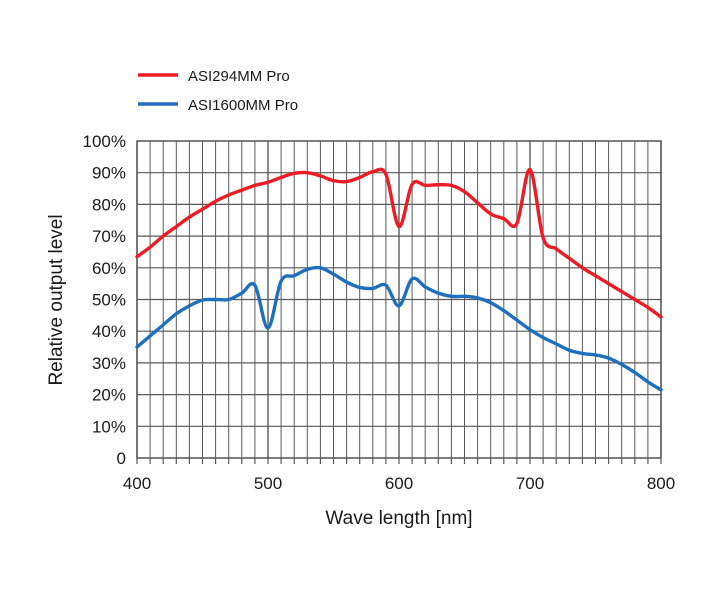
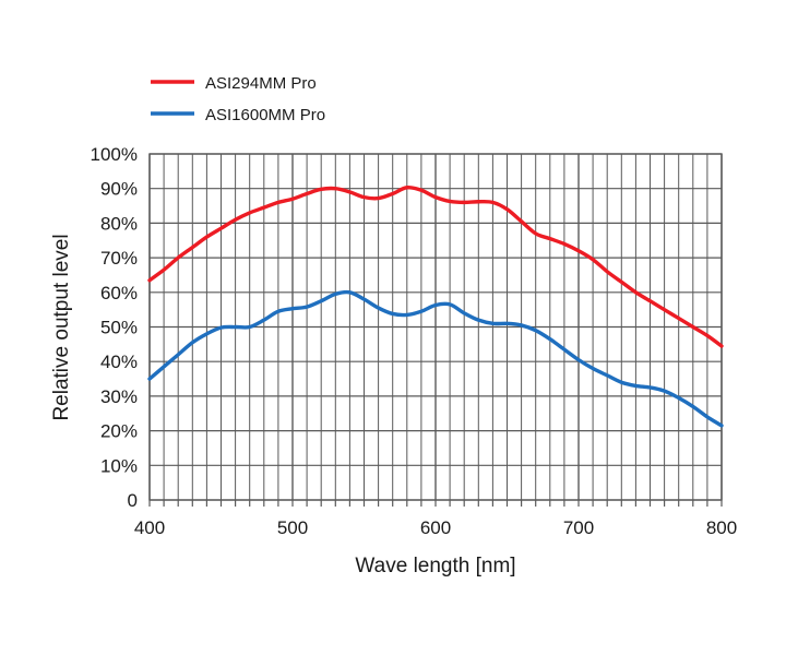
ASI1600MM Pro/500: 41% -> 55%
ASI294MM Pro/600: 73% -> 88%
ASI1600MM Pro/600: 48% -> 56%
ASI294MM Pro/700: 91% -> 72%
